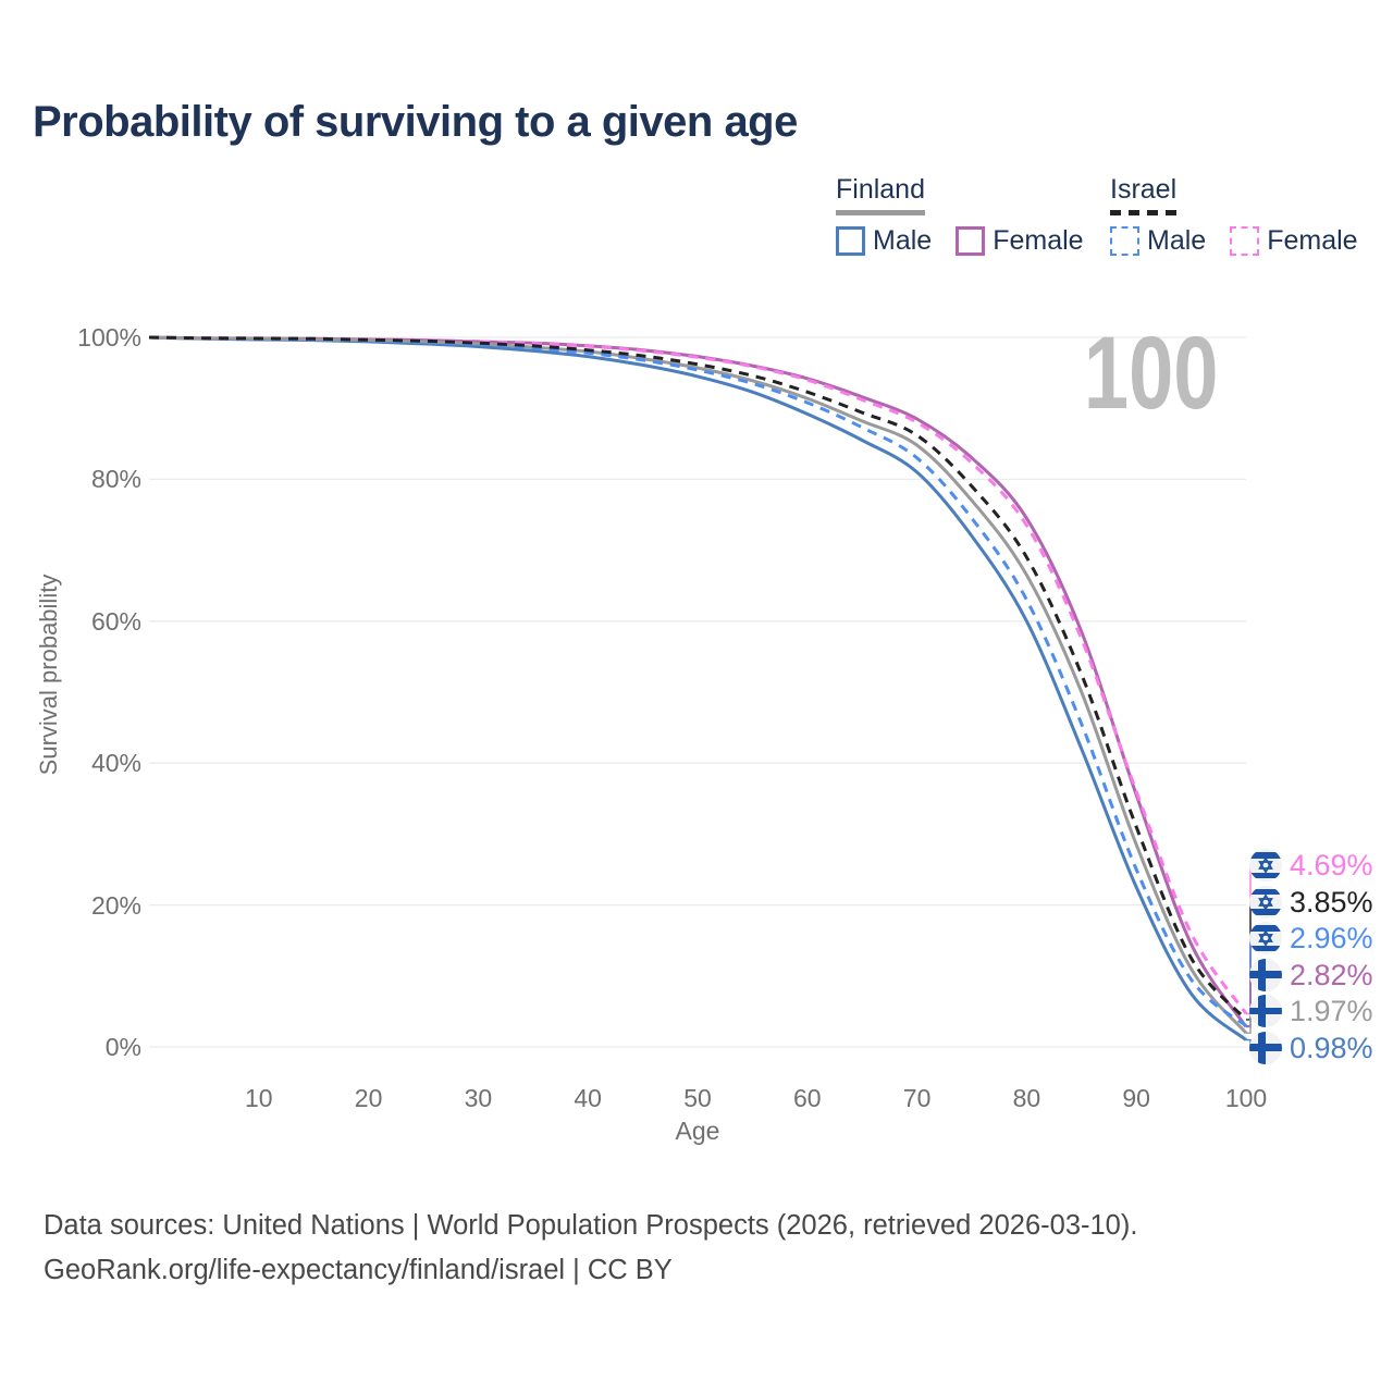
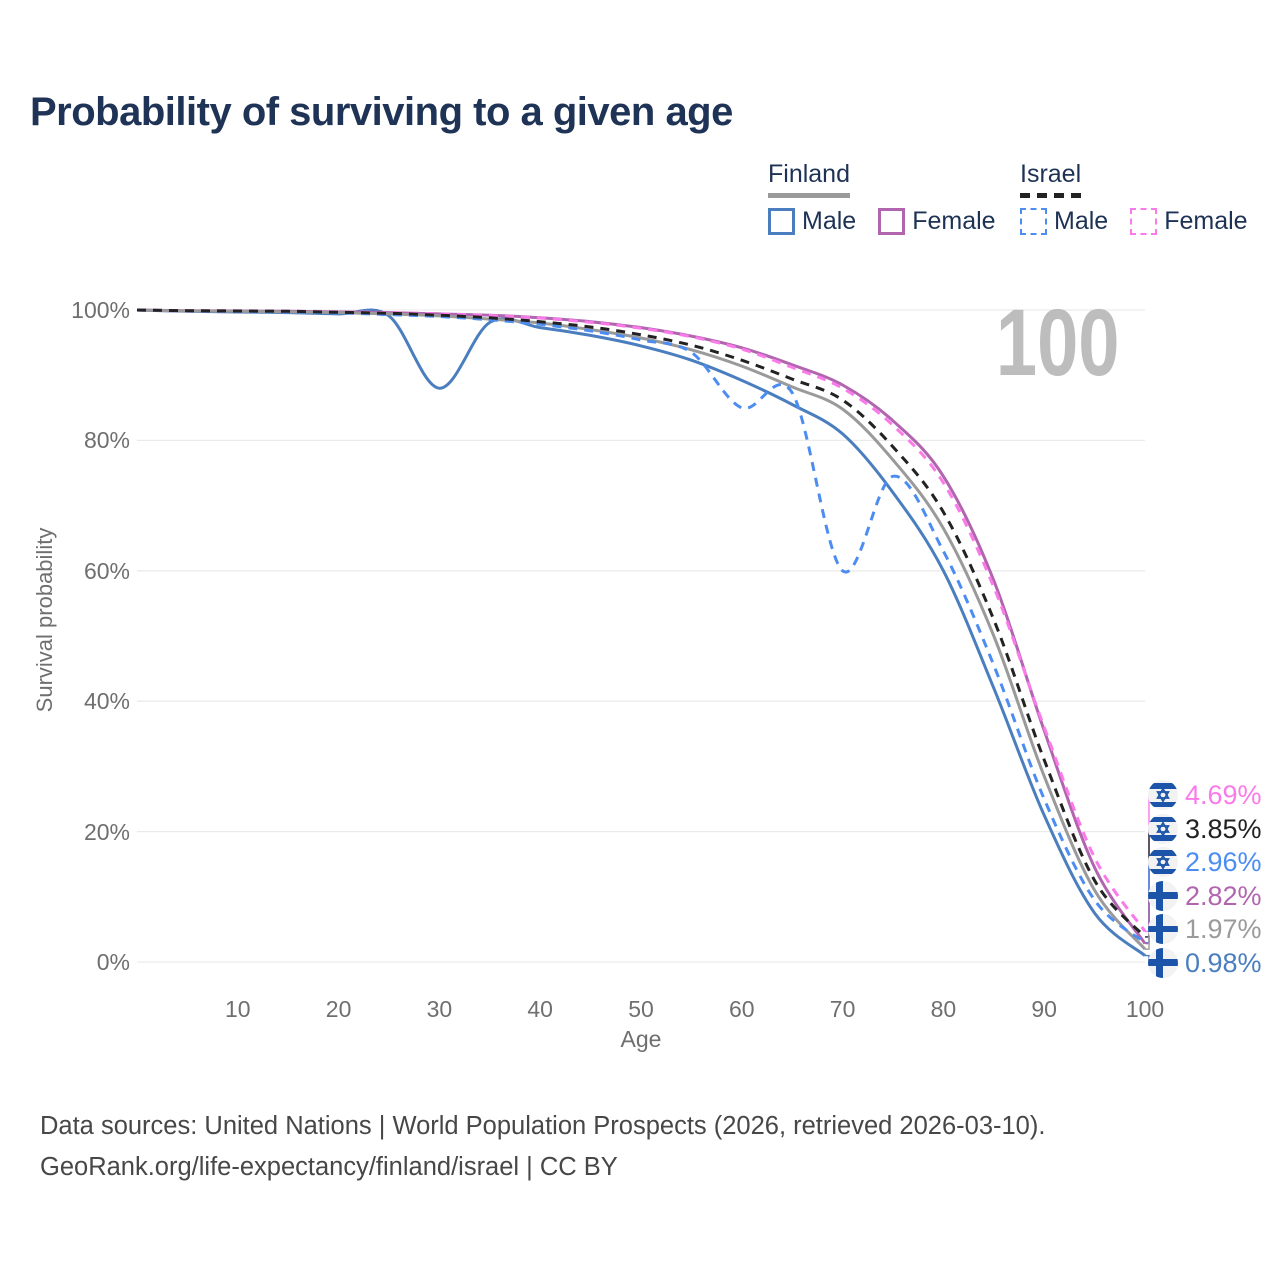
Finland Male/30: 99% -> 88%
Israel Male/60: 91% -> 85%
Israel Male/70: 83% -> 60%
